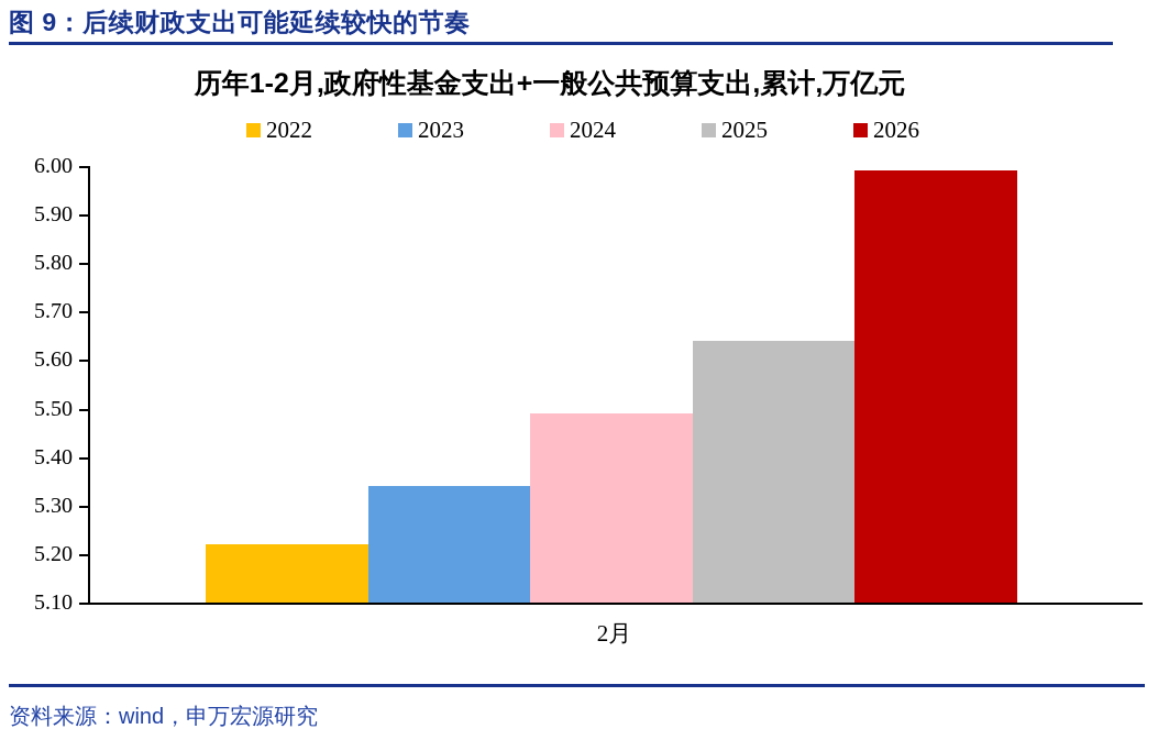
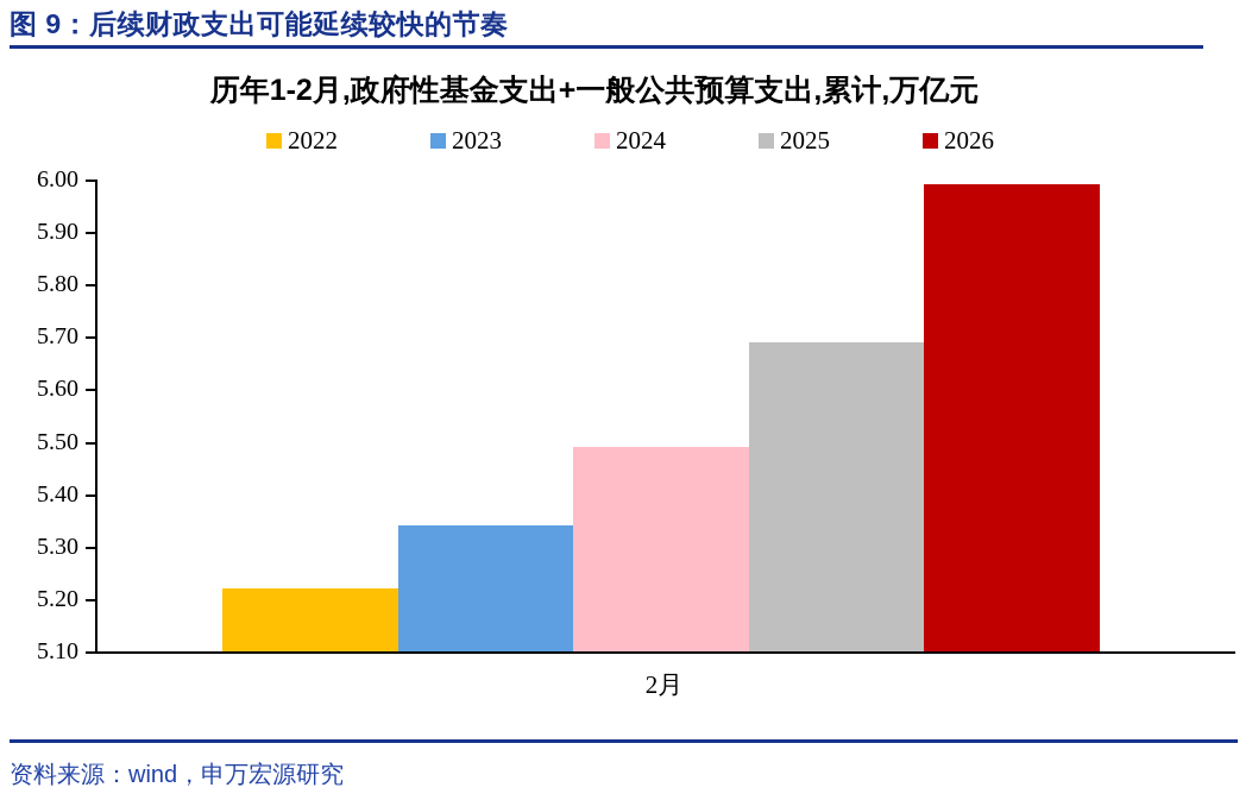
2025: 5.64 -> 5.69
